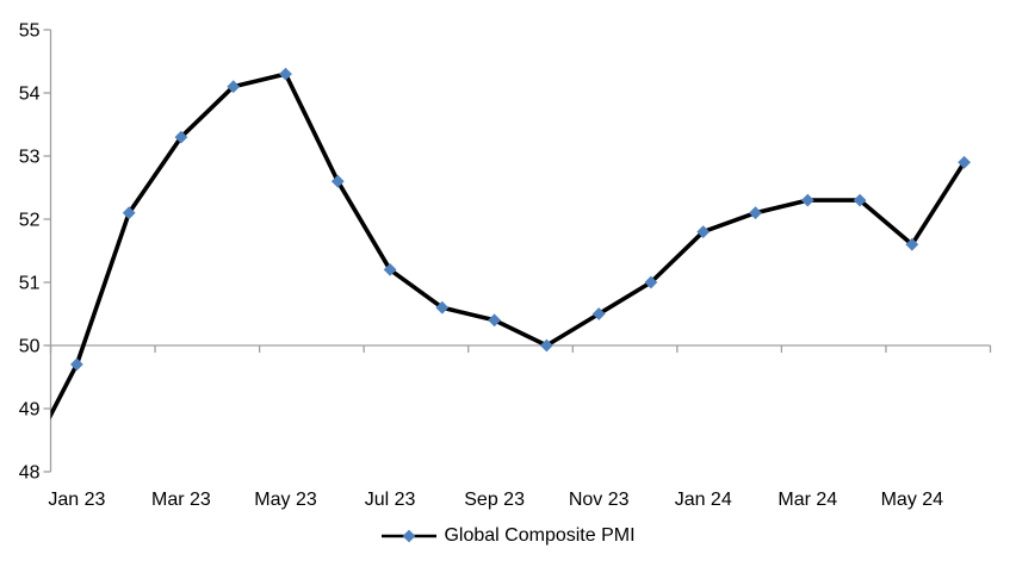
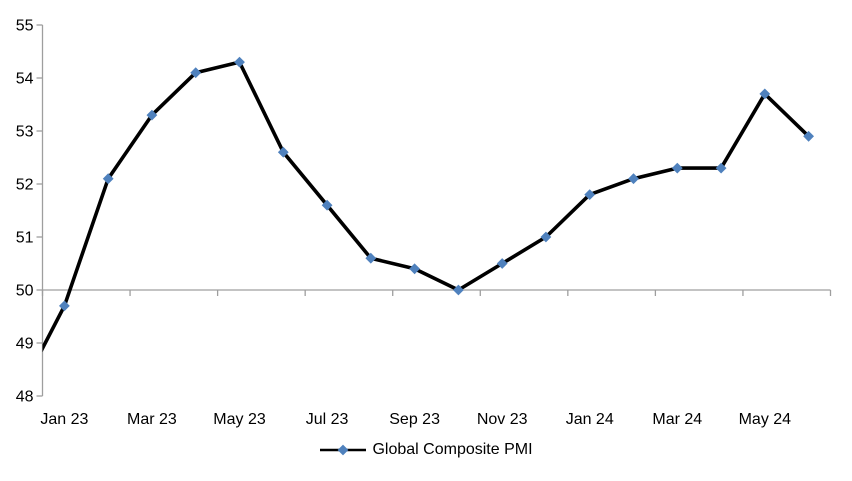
Jul 23: 51.2 -> 51.6
May 24: 51.6 -> 53.7
